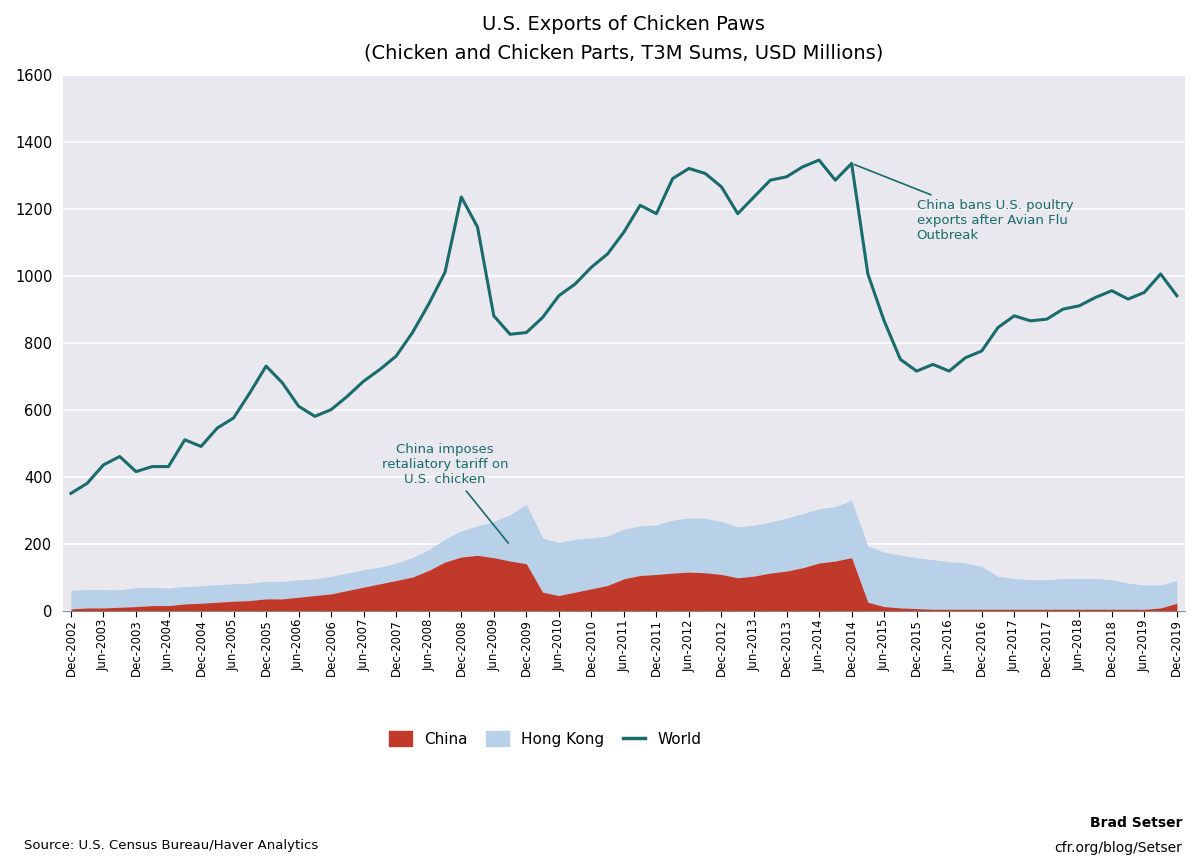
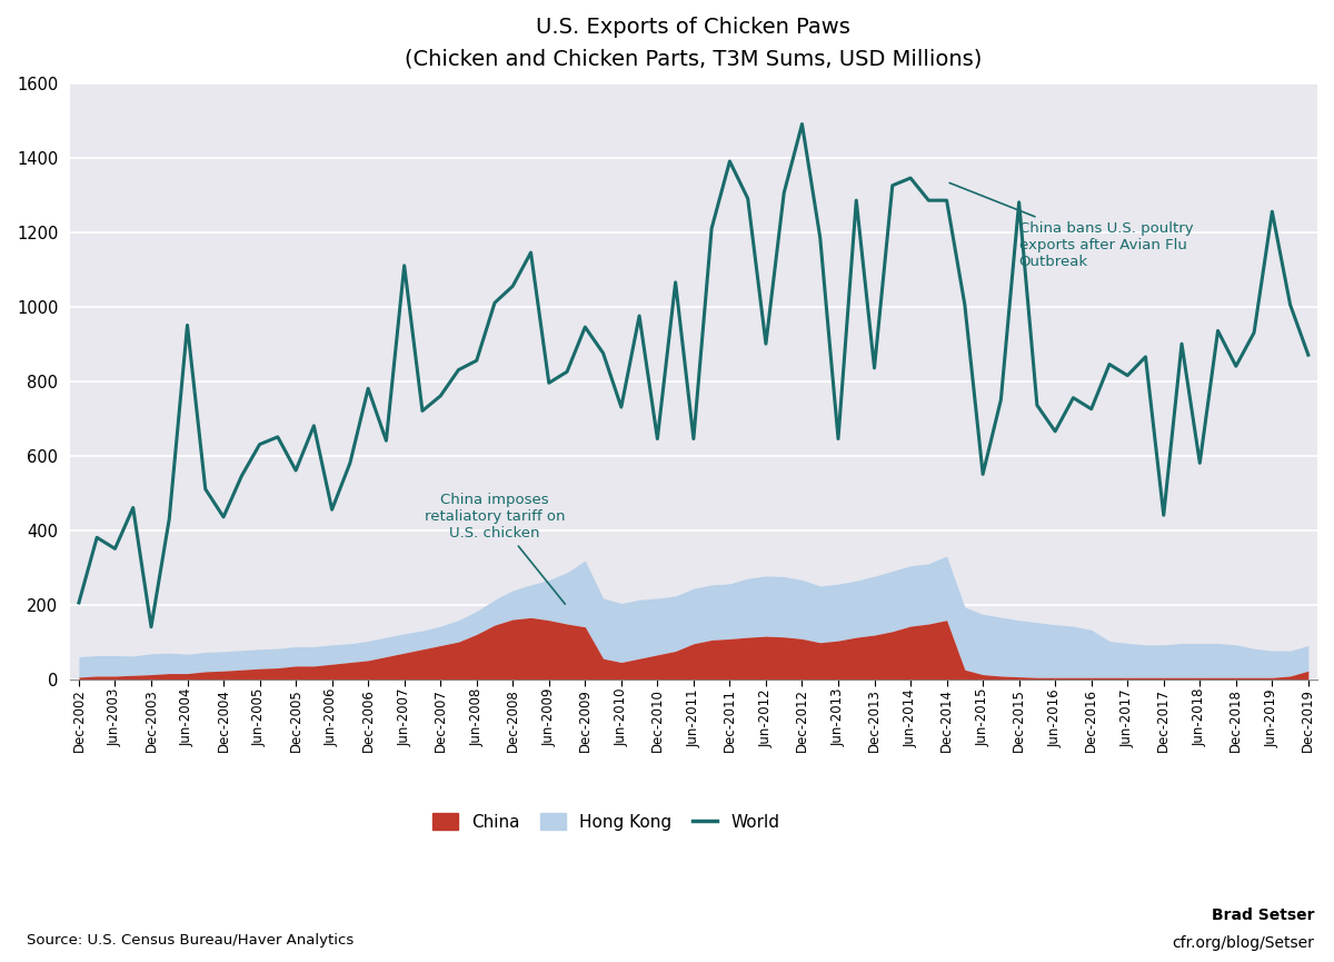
World/Dec-2002: 350 -> 205
World/Jun-2003: 435 -> 350
World/Dec-2003: 415 -> 140
World/Jun-2004: 430 -> 950
World/Dec-2004: 490 -> 435
World/Jun-2005: 575 -> 630
World/Dec-2005: 730 -> 560
World/Jun-2006: 610 -> 455
World/Dec-2006: 600 -> 780
World/Jun-2007: 685 -> 1110
World/Jun-2008: 915 -> 855
World/Dec-2008: 1235 -> 1055
World/Jun-2009: 880 -> 795
World/Dec-2009: 830 -> 945
World/Jun-2010: 940 -> 730
World/Dec-2010: 1025 -> 645
World/Jun-2011: 1130 -> 645
World/Dec-2011: 1185 -> 1390
World/Jun-2012: 1320 -> 900
World/Dec-2012: 1265 -> 1490
World/Jun-2013: 1235 -> 645
World/Dec-2013: 1295 -> 835
World/Dec-2014: 1335 -> 1285
World/Jun-2015: 865 -> 550
World/Dec-2015: 715 -> 1280
World/Jun-2016: 715 -> 665
World/Dec-2016: 775 -> 725
World/Jun-2017: 880 -> 815
World/Dec-2017: 870 -> 440
World/Jun-2018: 910 -> 580
World/Dec-2018: 955 -> 840
World/Jun-2019: 950 -> 1255
World/Dec-2019: 940 -> 870
